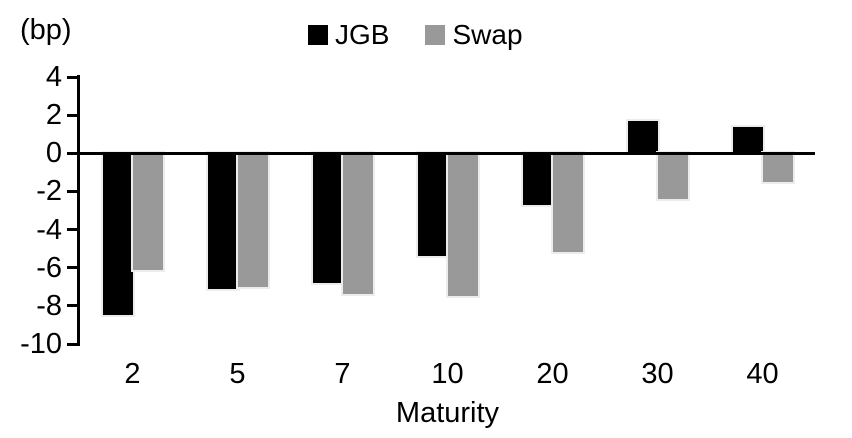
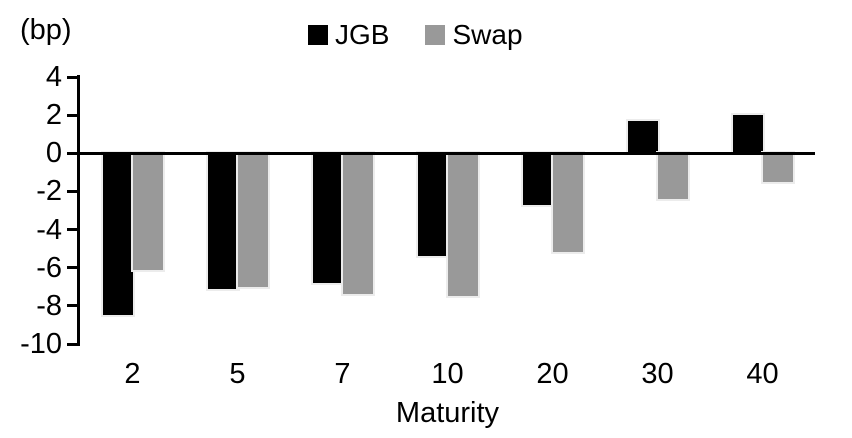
JGB/40: 1.4 -> 2.0
